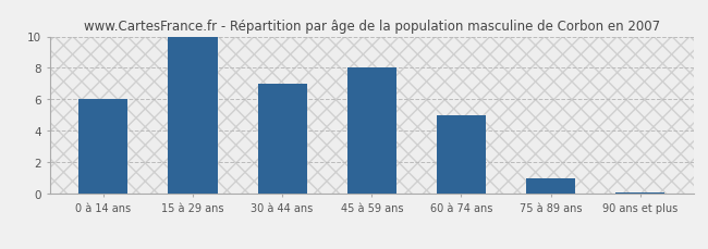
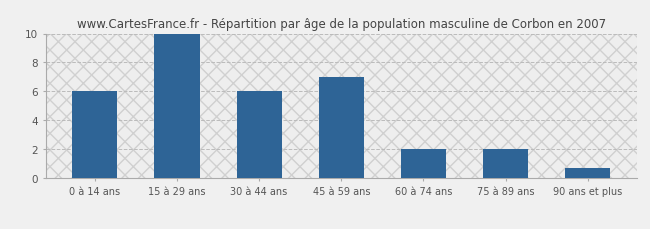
30 à 44 ans: 7.0 -> 6.0
45 à 59 ans: 8.0 -> 7.0
60 à 74 ans: 5.0 -> 2.0
75 à 89 ans: 1.0 -> 2.0
90 ans et plus: 0.1 -> 0.7
